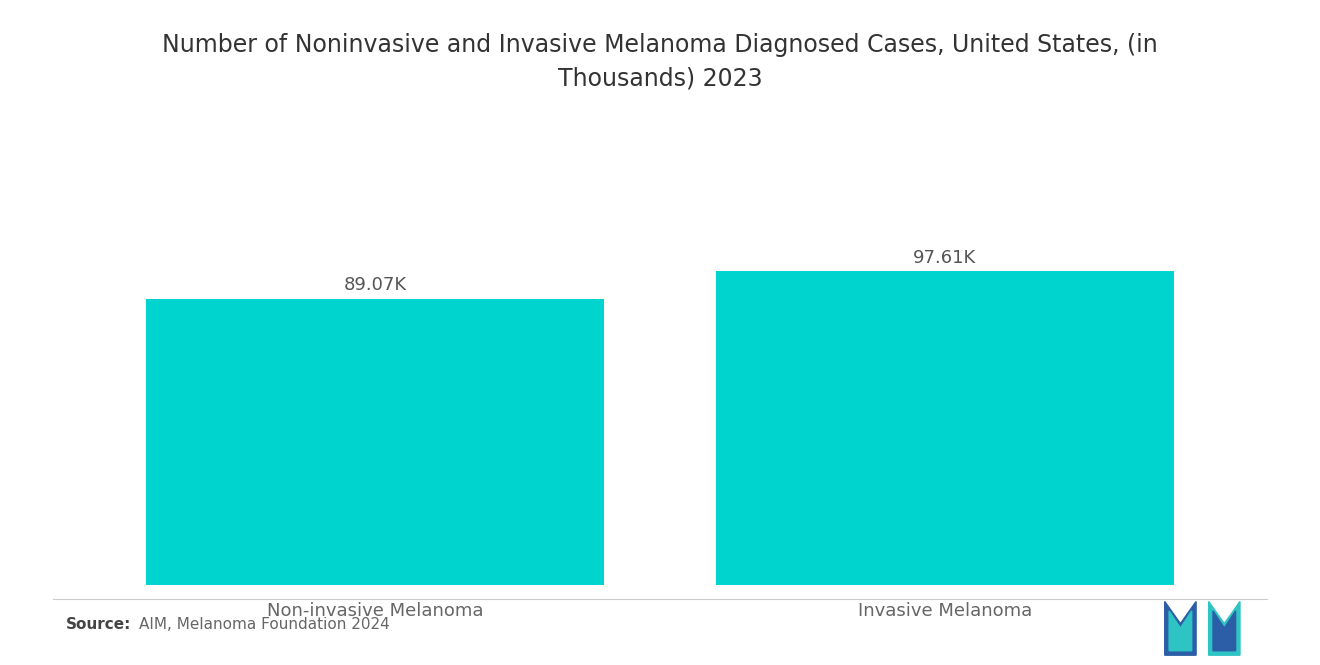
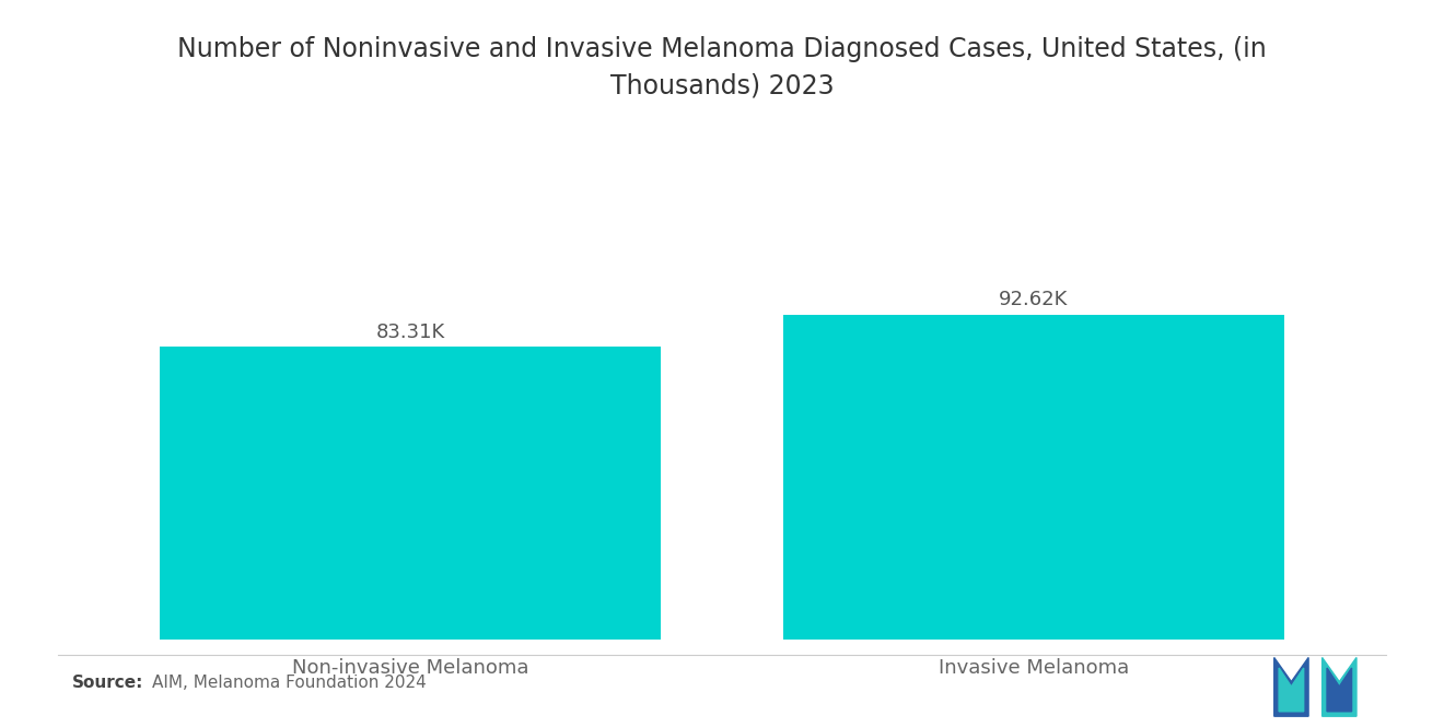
Non-invasive Melanoma: 89.07K -> 83.31K
Invasive Melanoma: 97.61K -> 92.62K
